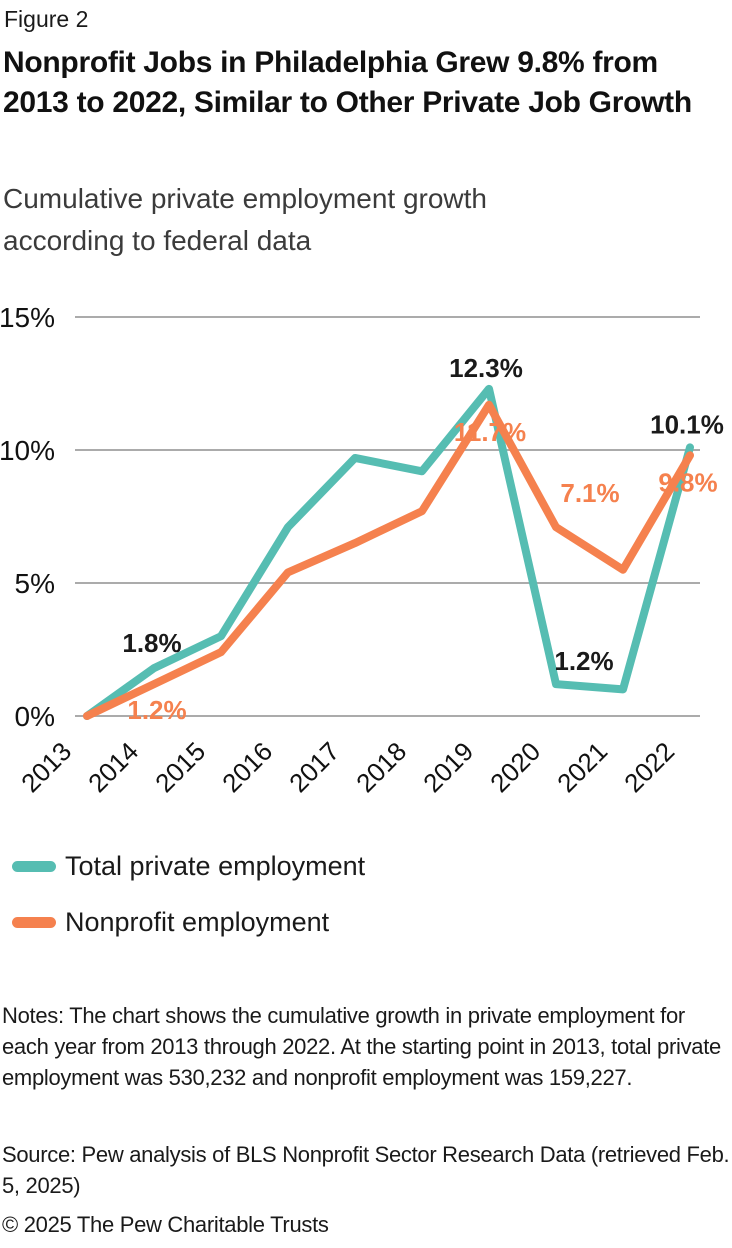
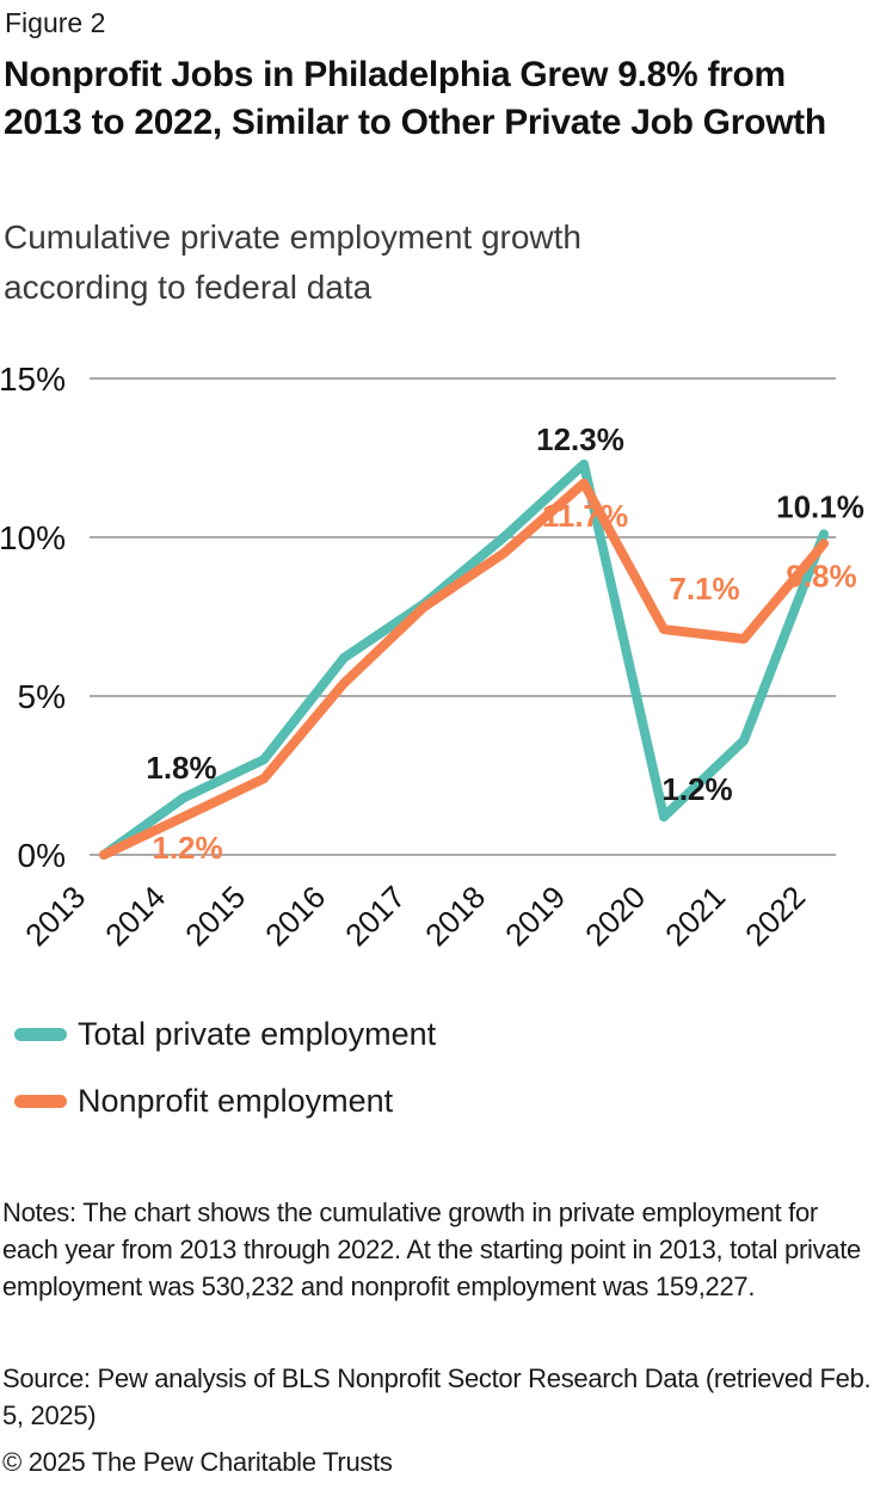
Total private employment/2016: 7.1% -> 6.2%
Total private employment/2017: 9.7% -> 7.9%
Nonprofit employment/2017: 6.5% -> 7.8%
Total private employment/2018: 9.2% -> 10.0%
Nonprofit employment/2018: 7.7% -> 9.5%
Total private employment/2021: 1.0% -> 3.6%
Nonprofit employment/2021: 5.5% -> 6.8%
